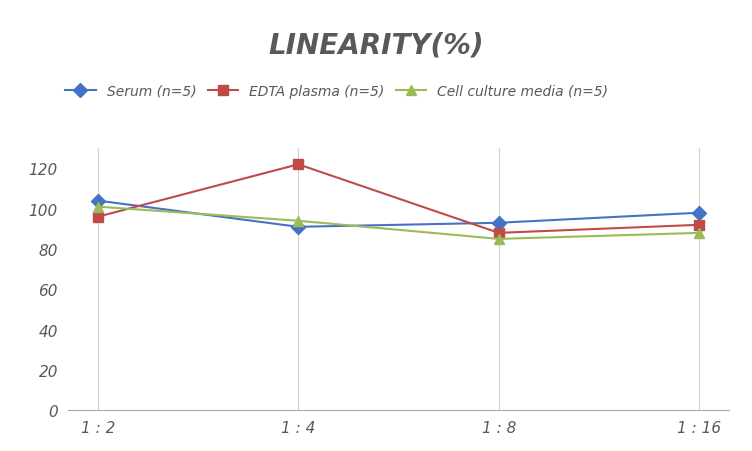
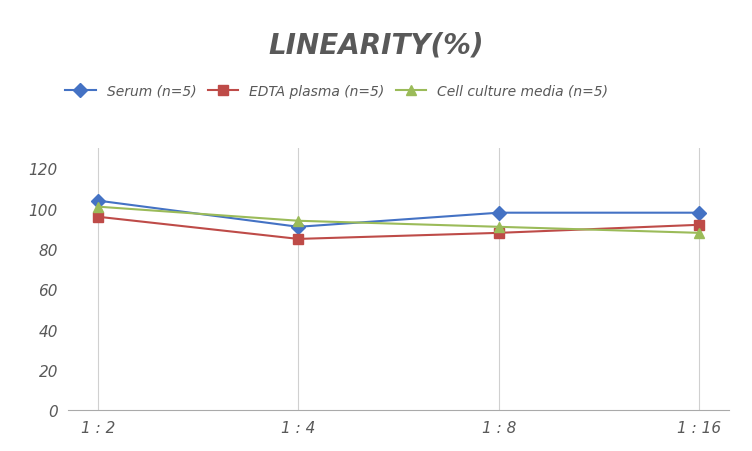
EDTA plasma (n=5)/1 : 4: 122 -> 85
Serum (n=5)/1 : 8: 93 -> 98
Cell culture media (n=5)/1 : 8: 85 -> 91
